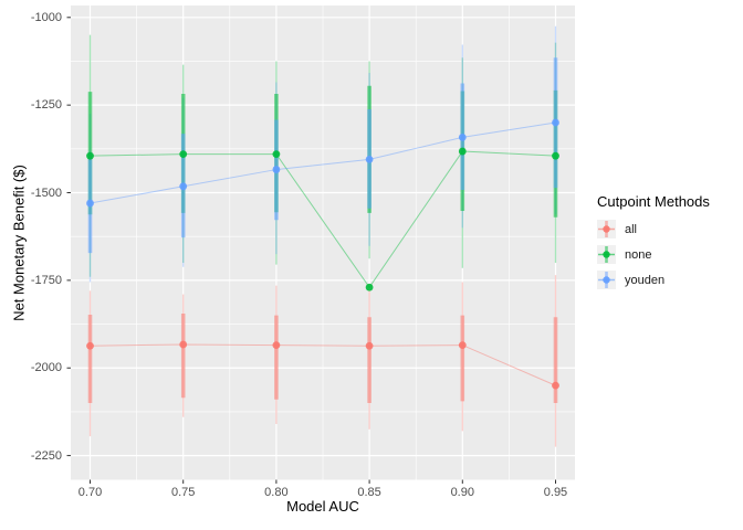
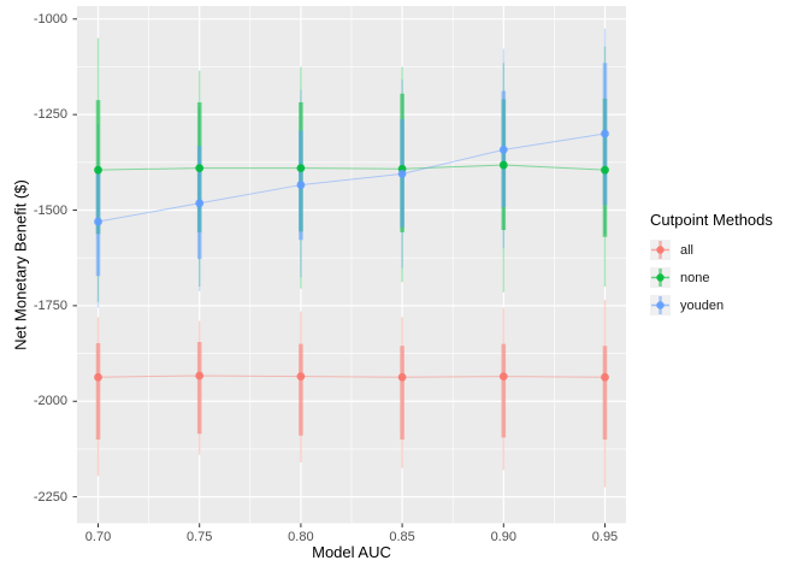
none/0.85: -1770 -> -1390
all/0.95: -2050 -> -1940
